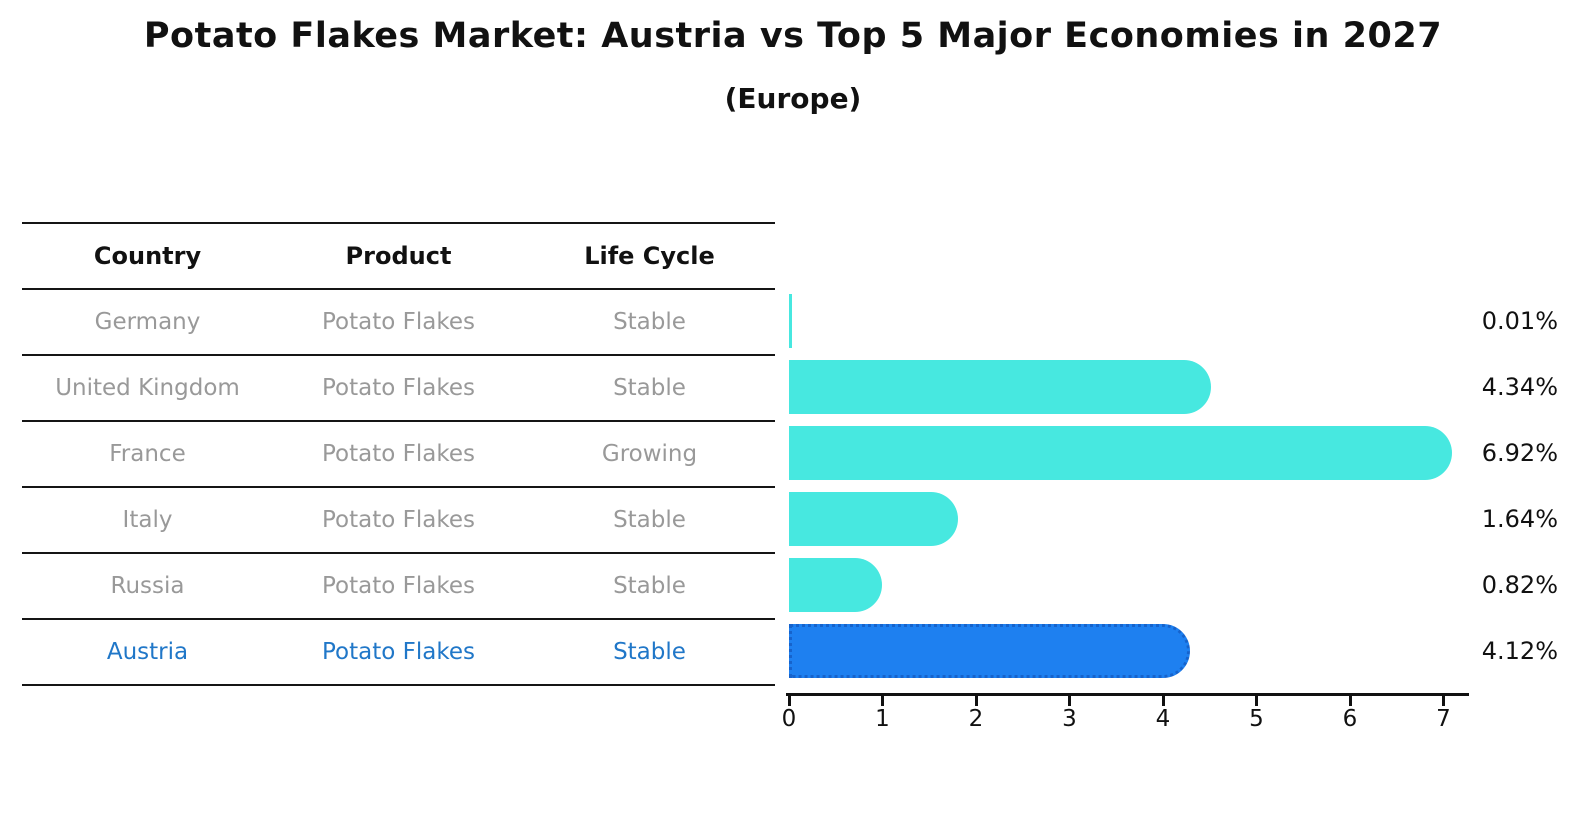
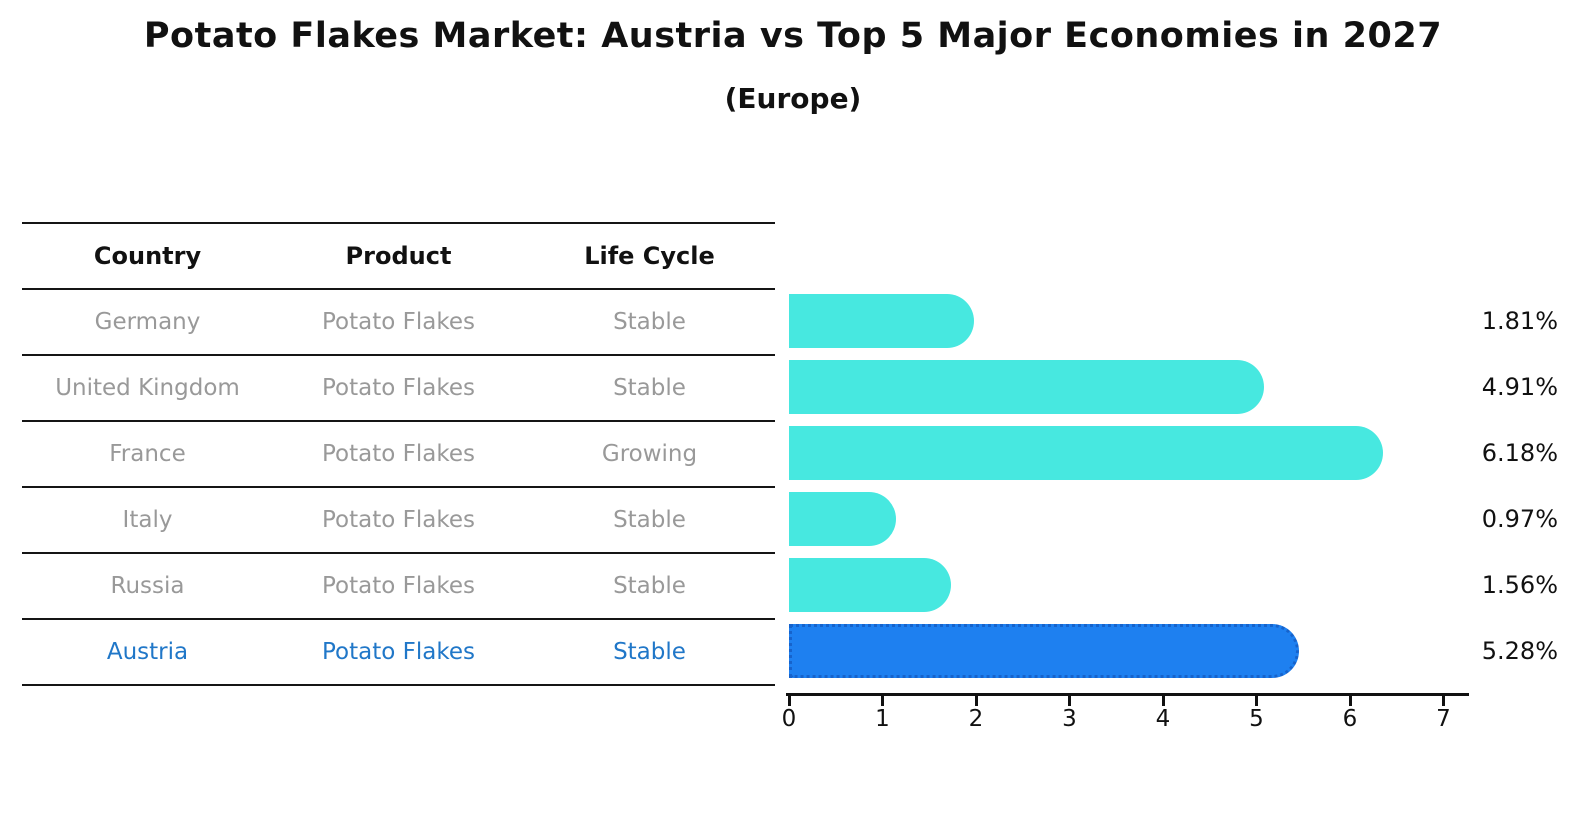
Germany: 0.01% -> 1.81%
United Kingdom: 4.34% -> 4.91%
France: 6.92% -> 6.18%
Italy: 1.64% -> 0.97%
Russia: 0.82% -> 1.56%
Austria: 4.12% -> 5.28%
